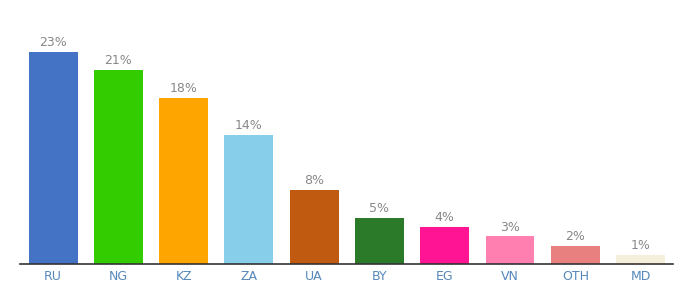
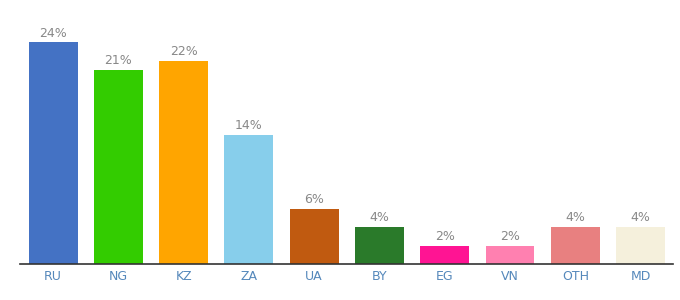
RU: 23% -> 24%
KZ: 18% -> 22%
UA: 8% -> 6%
BY: 5% -> 4%
EG: 4% -> 2%
VN: 3% -> 2%
OTH: 2% -> 4%
MD: 1% -> 4%
